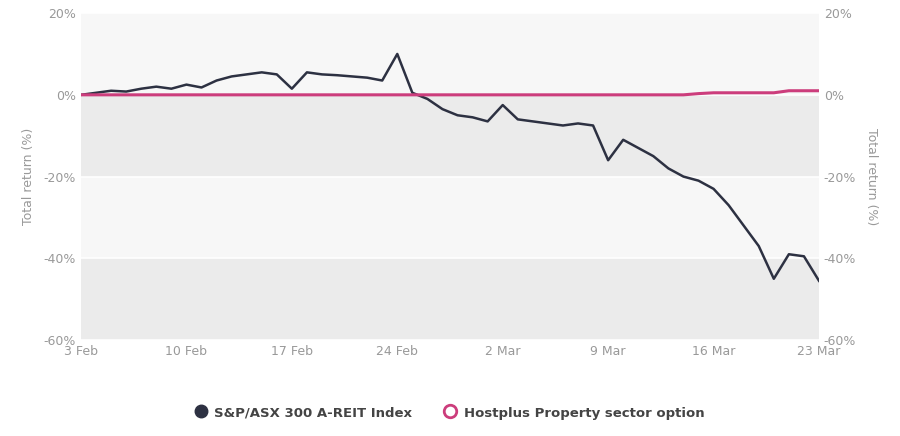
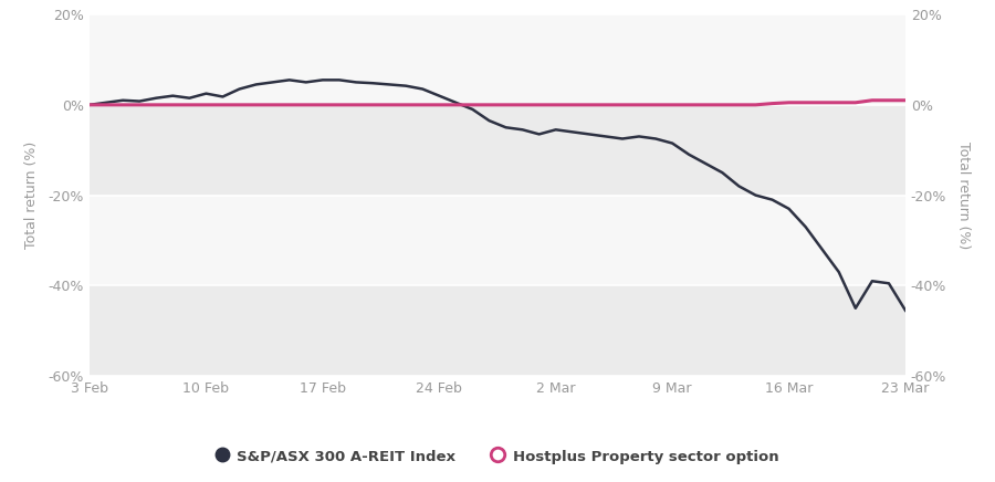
S&P/ASX 300 A-REIT Index/17 Feb: 1.5% -> 5.5%
S&P/ASX 300 A-REIT Index/24 Feb: 10.0% -> 2.0%
S&P/ASX 300 A-REIT Index/2 Mar: -2.5% -> -5.5%
S&P/ASX 300 A-REIT Index/9 Mar: -16.0% -> -8.5%
